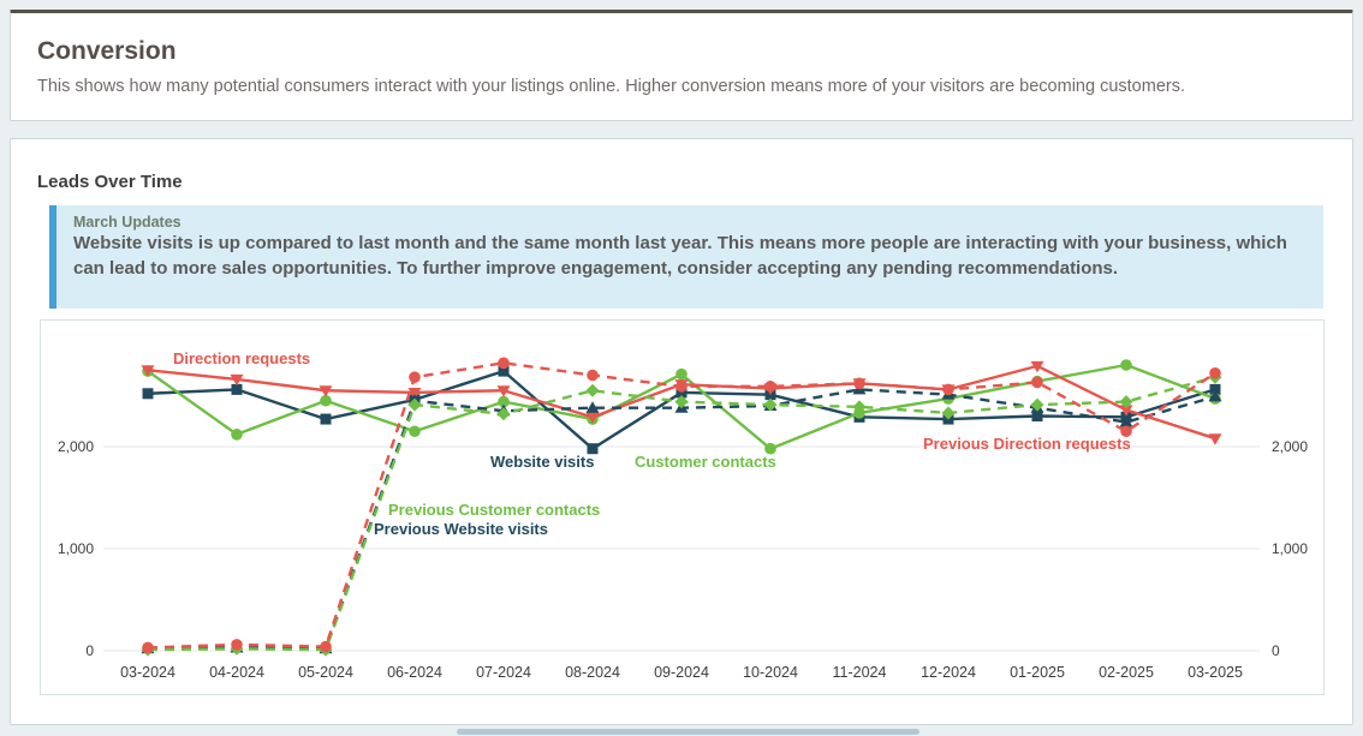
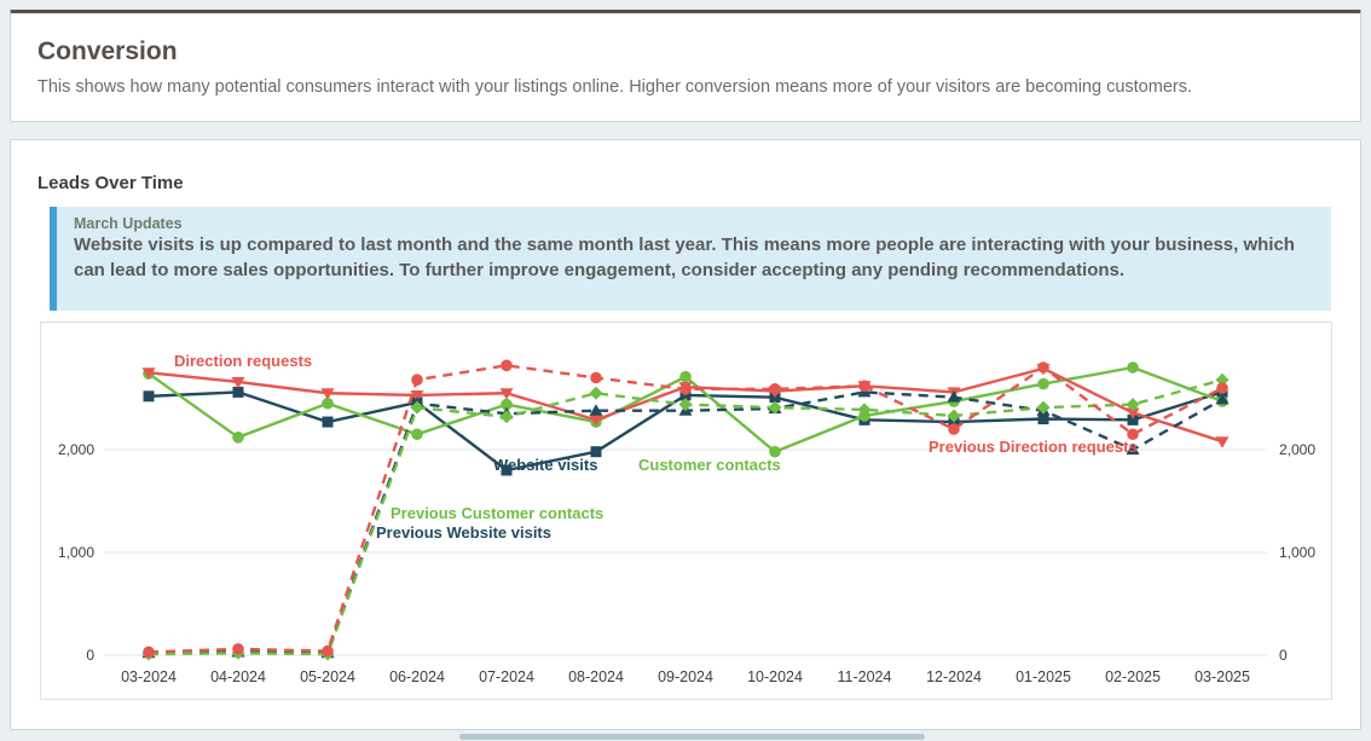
Website visits/07-2024: 2700 -> 1800
Previous Direction requests/12-2024: 2600 -> 2200
Previous Direction requests/01-2025: 2600 -> 2800
Previous Website visits/02-2025: 2200 -> 2000
Previous Direction requests/03-2025: 2700 -> 2600
